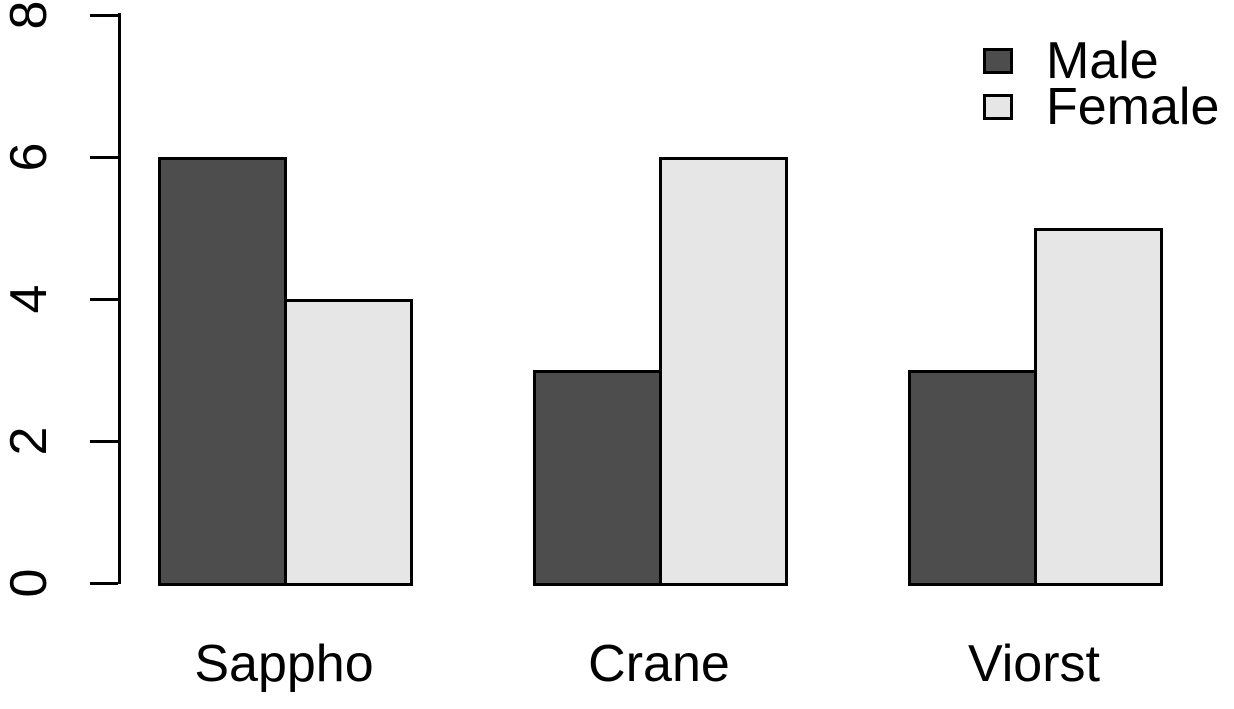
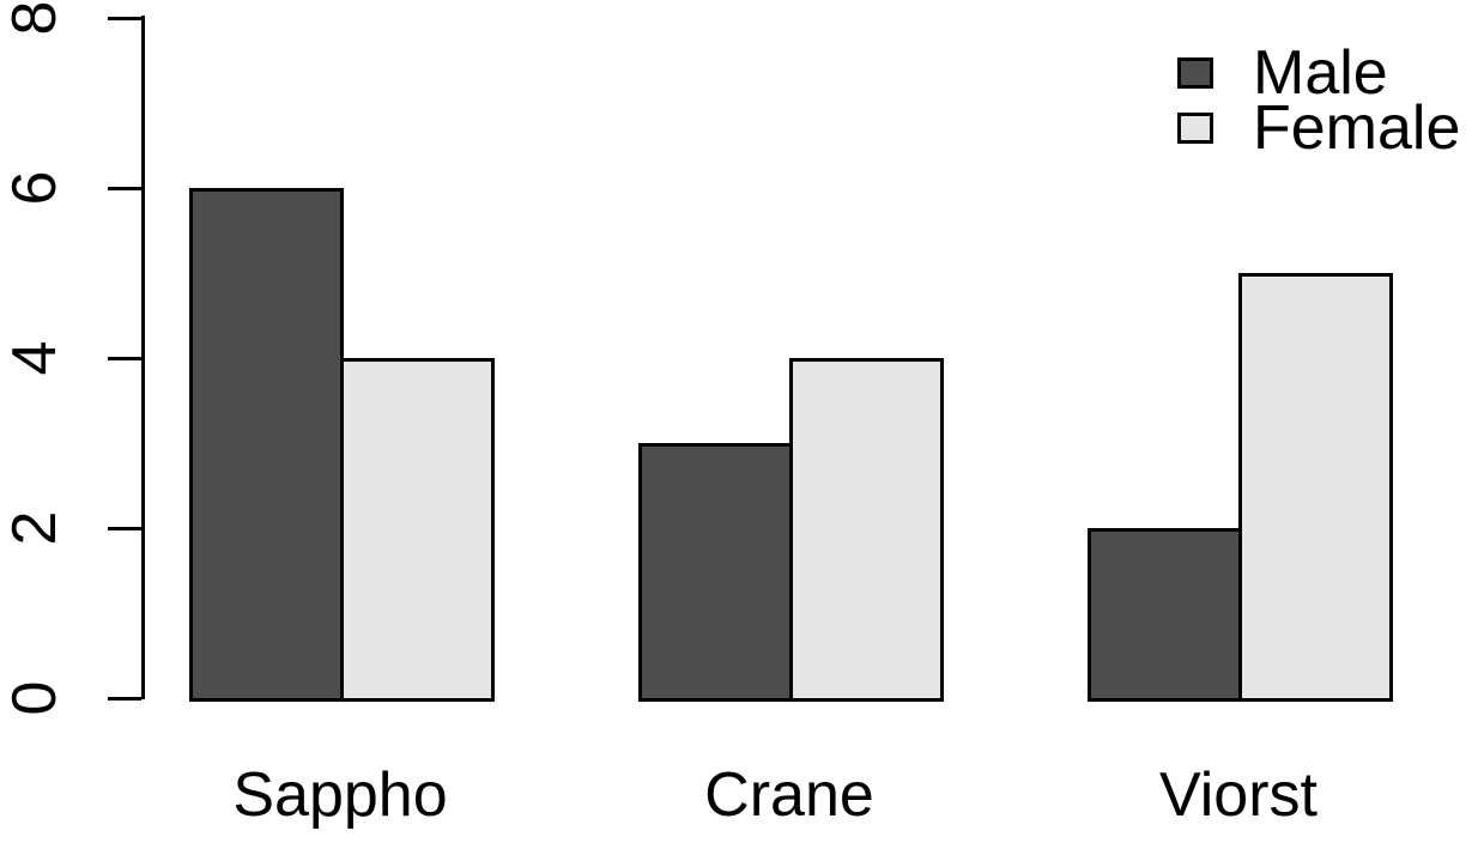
Female/Crane: 6 -> 4
Male/Viorst: 3 -> 2
